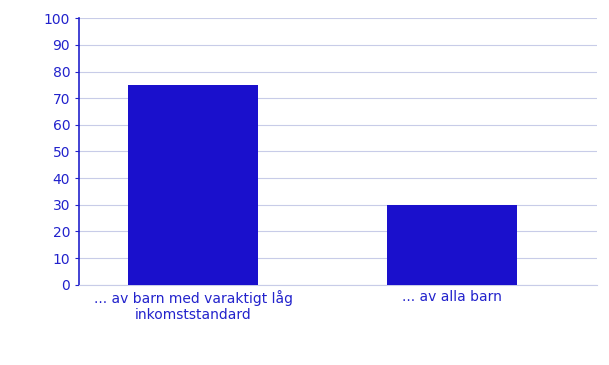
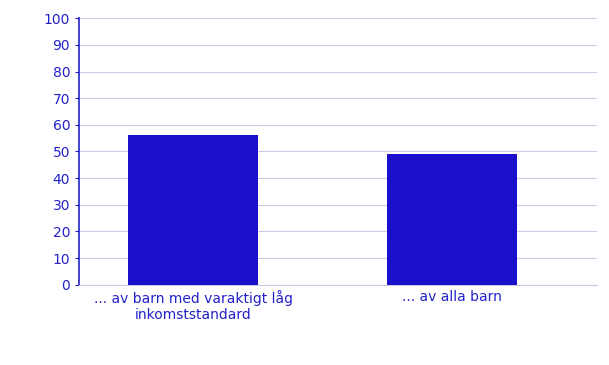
... av barn med varaktigt låg inkomststandard: 75 -> 56
... av alla barn: 30 -> 49
